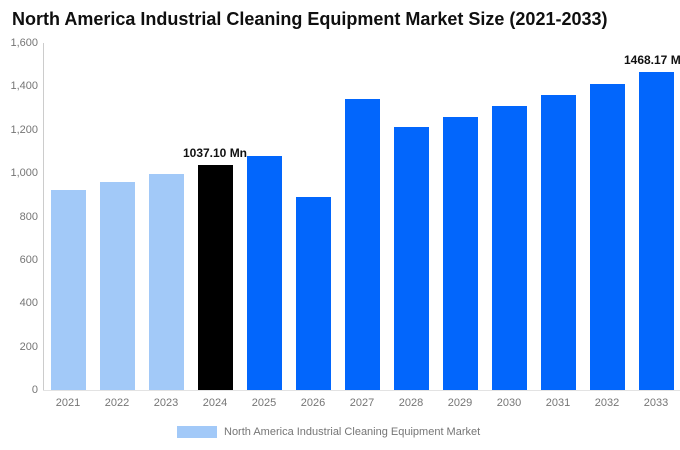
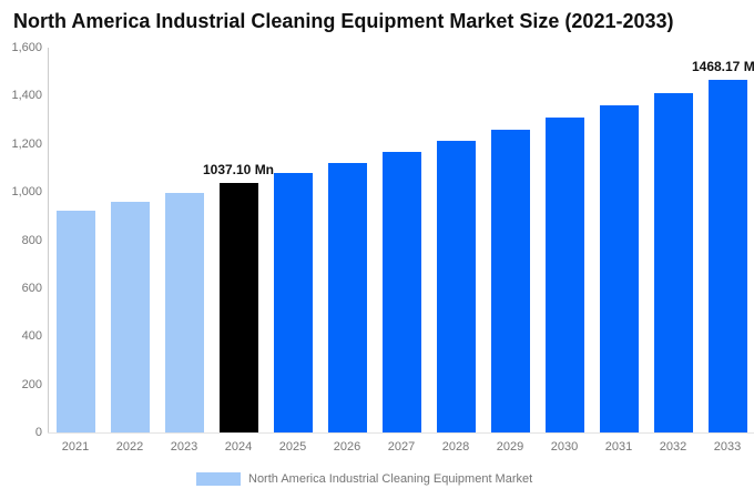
2026: 890 -> 1120
2027: 1340 -> 1160
